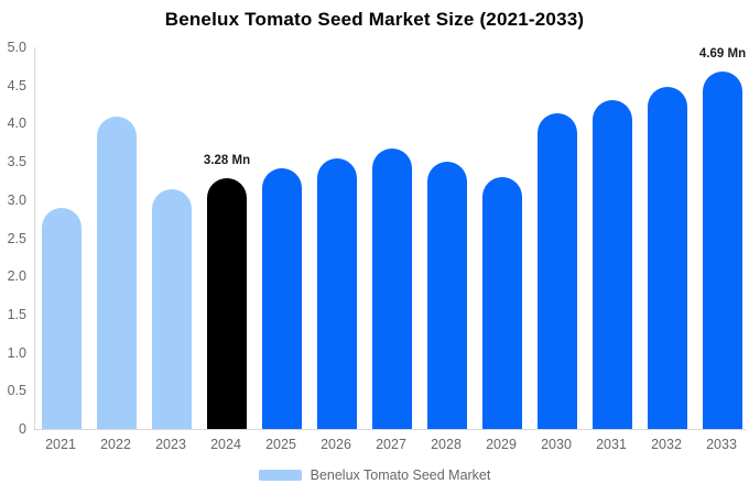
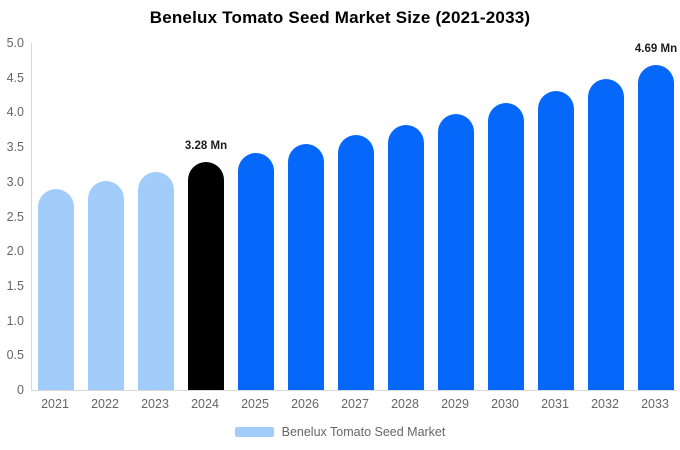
2022: 4.1 -> 3.0
2028: 3.5 -> 3.8
2029: 3.3 -> 4.0
